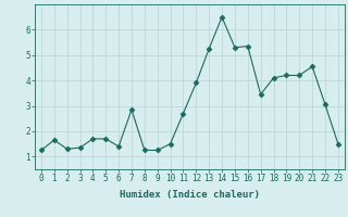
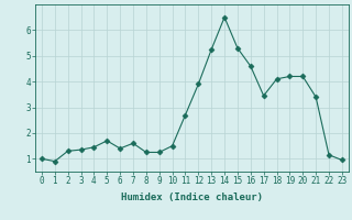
0: 1.25 -> 1.00
1: 1.65 -> 0.90
4: 1.70 -> 1.45
7: 2.85 -> 1.60
16: 5.35 -> 4.60
21: 4.55 -> 3.40
22: 3.05 -> 1.15
23: 1.50 -> 0.95
